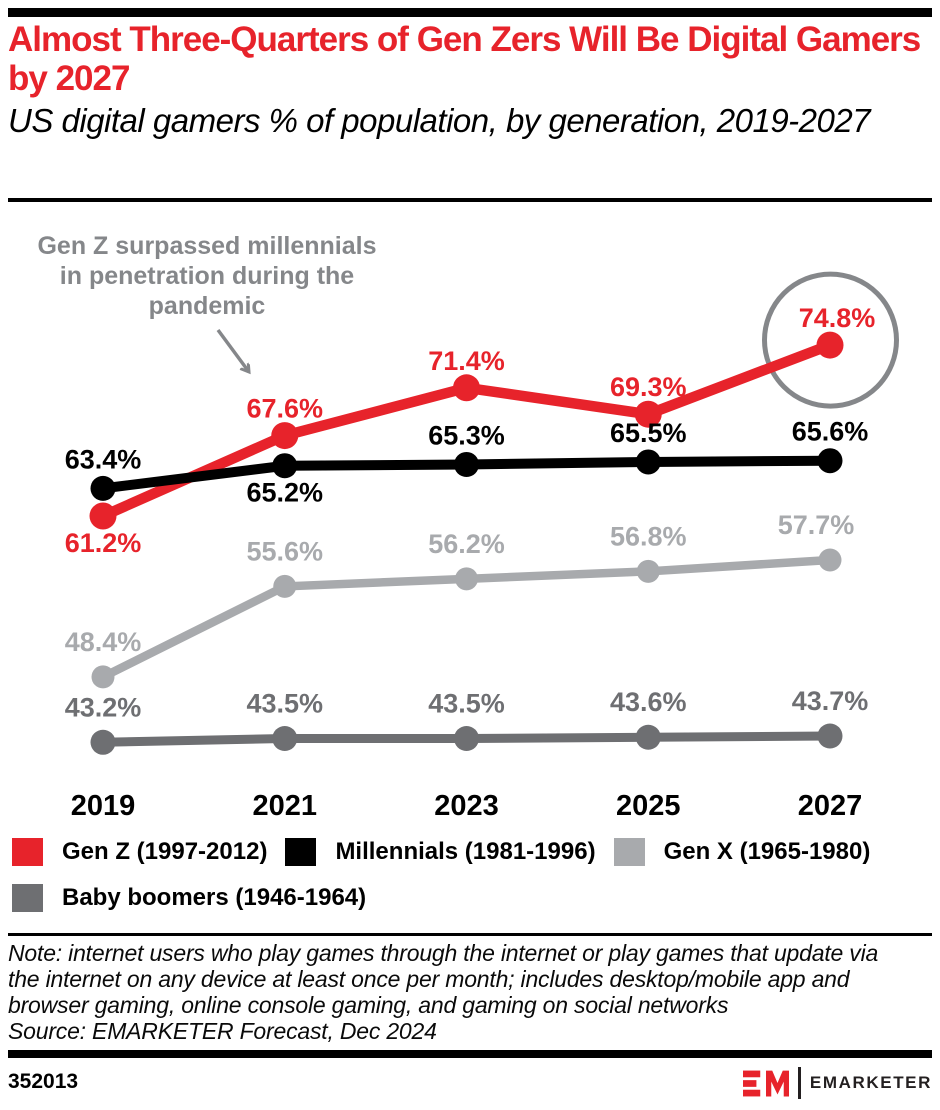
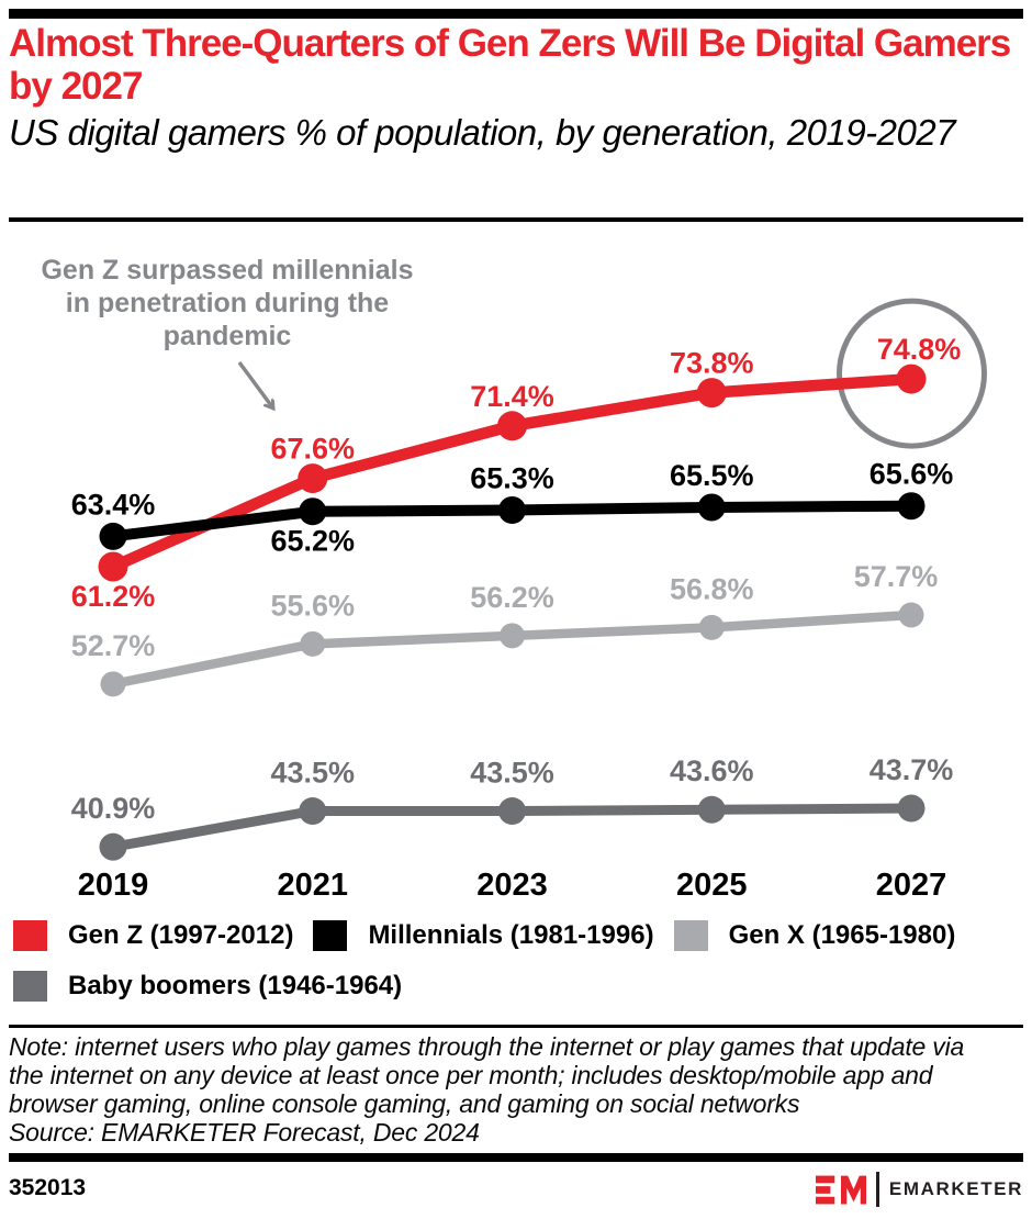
Gen X (1965-1980)/2019: 48.4% -> 52.7%
Baby boomers (1946-1964)/2019: 43.2% -> 40.9%
Gen Z (1997-2012)/2025: 69.3% -> 73.8%
